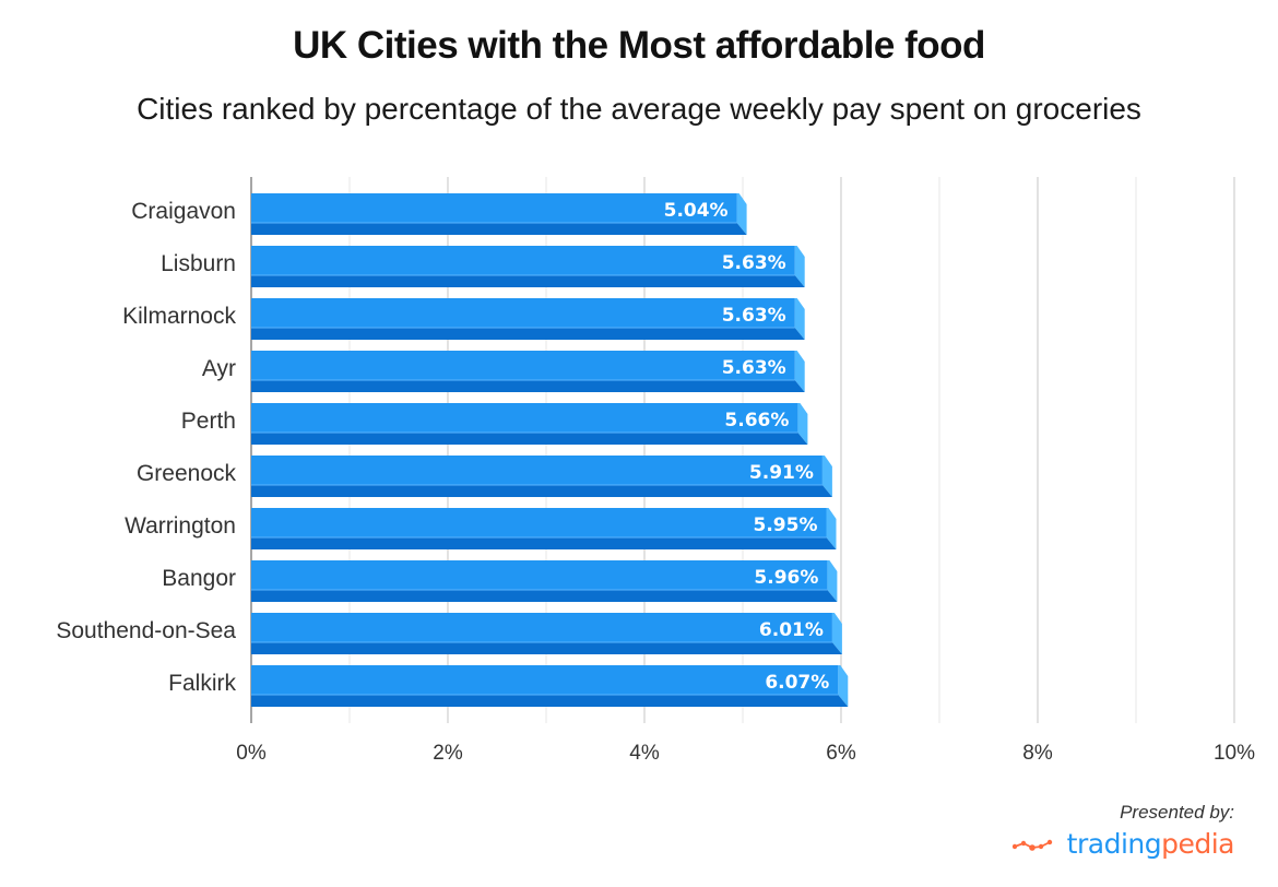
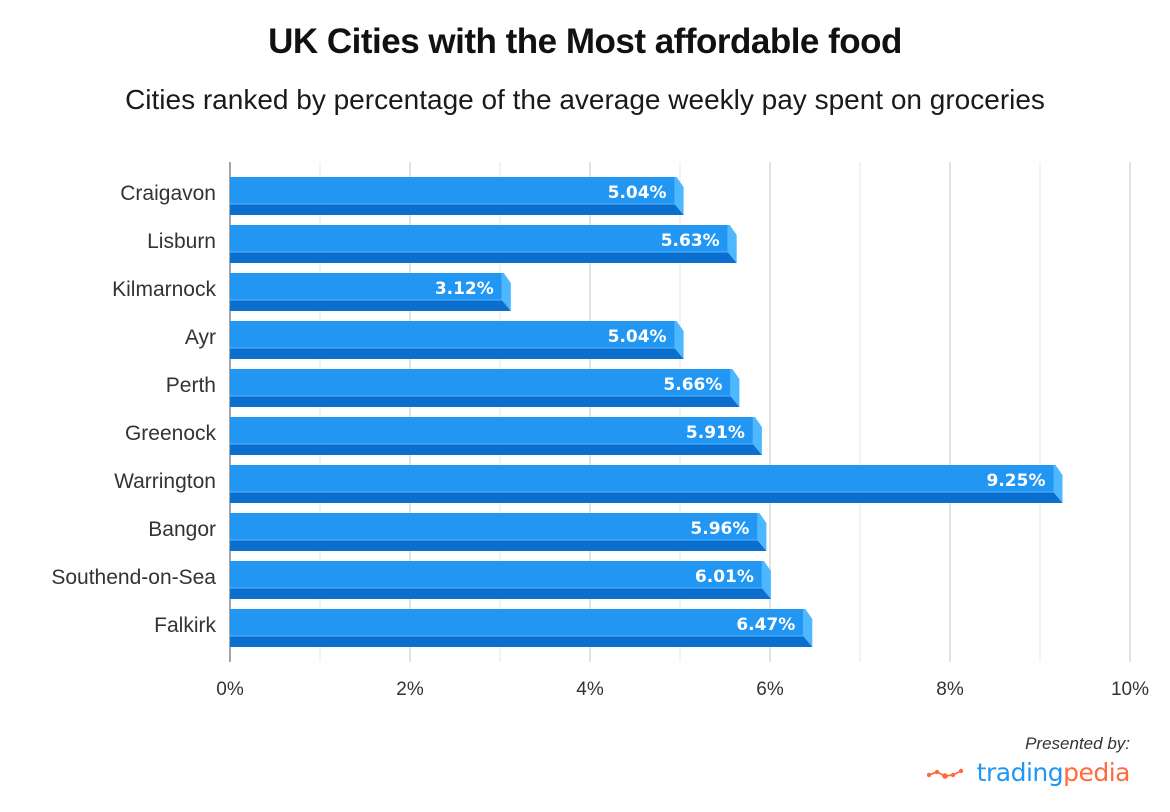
Kilmarnock: 5.63% -> 3.12%
Ayr: 5.63% -> 5.04%
Warrington: 5.95% -> 9.25%
Falkirk: 6.07% -> 6.47%
